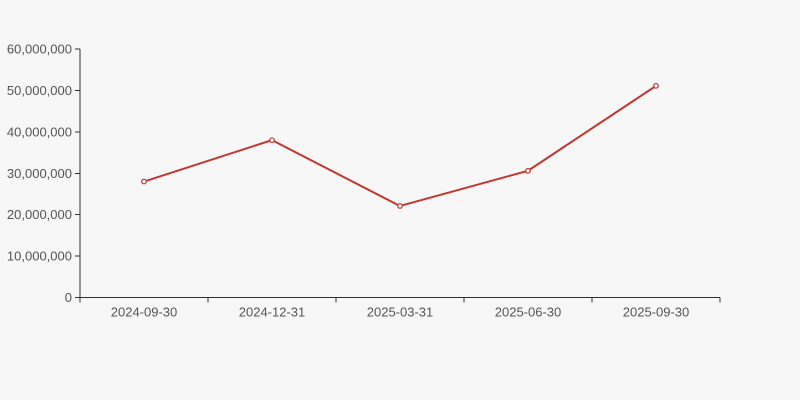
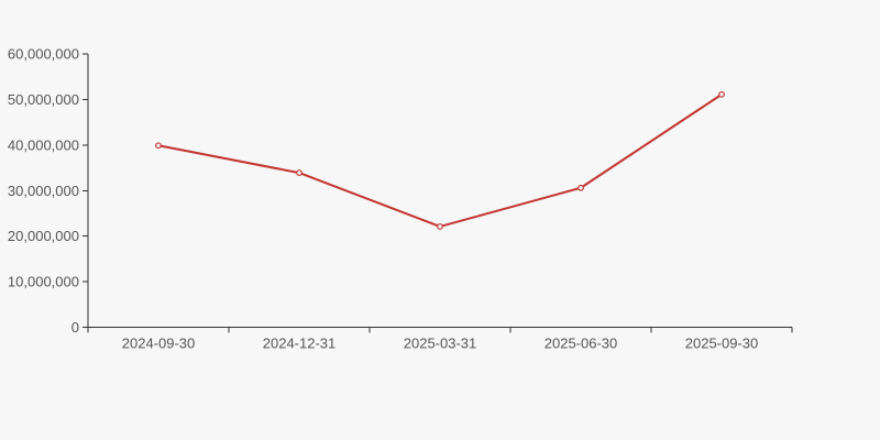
2024-09-30: 28000000 -> 40000000
2024-12-31: 38000000 -> 34000000
